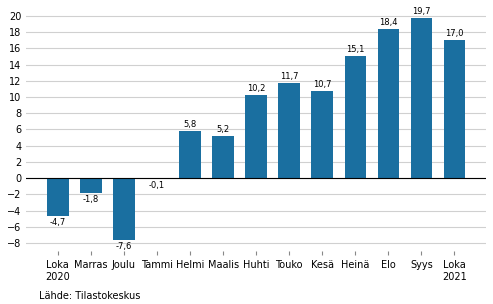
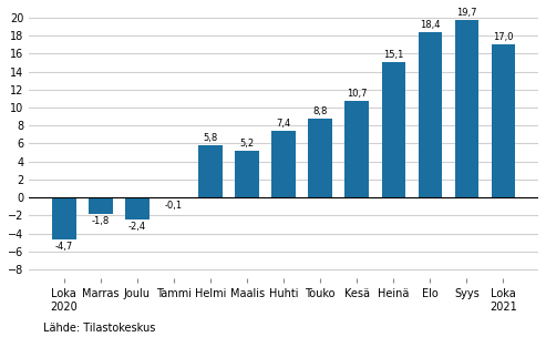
Joulu: -7,6 -> -2,4
Huhti: 10,2 -> 7,4
Touko: 11,7 -> 8,8
